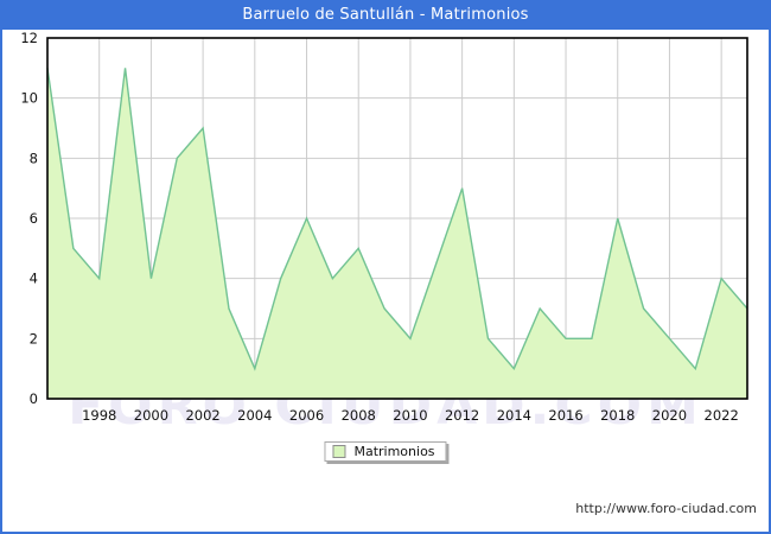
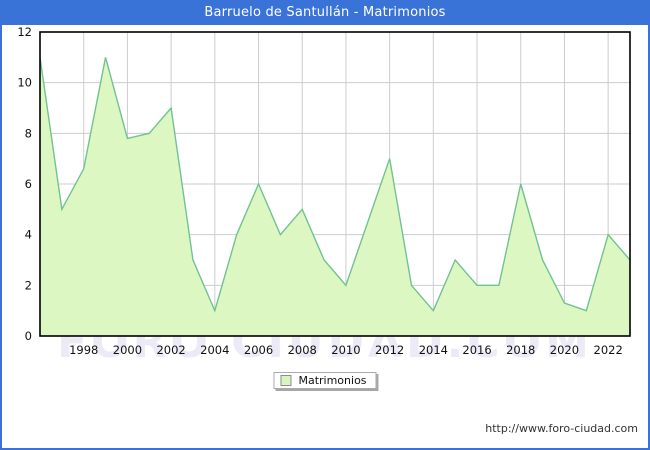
1998: 4.0 -> 6.6
2000: 4.0 -> 7.8
2020: 2.0 -> 1.3
